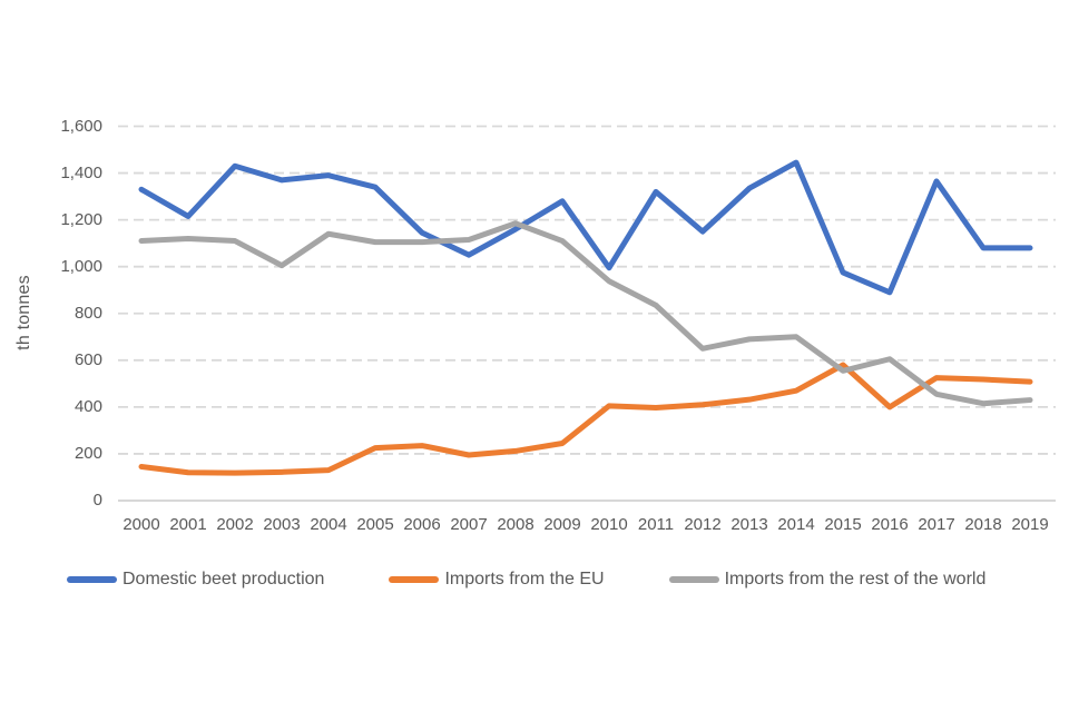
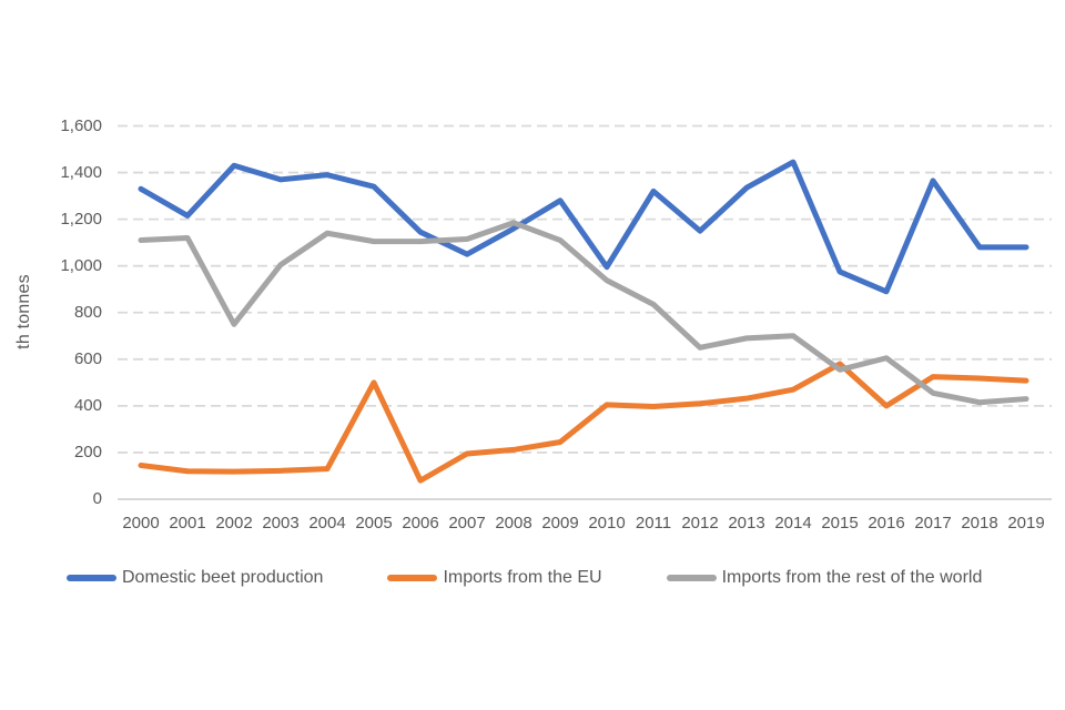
Imports from the rest of the world/2002: 1110 -> 750
Imports from the EU/2005: 220 -> 500
Imports from the EU/2006: 240 -> 80
